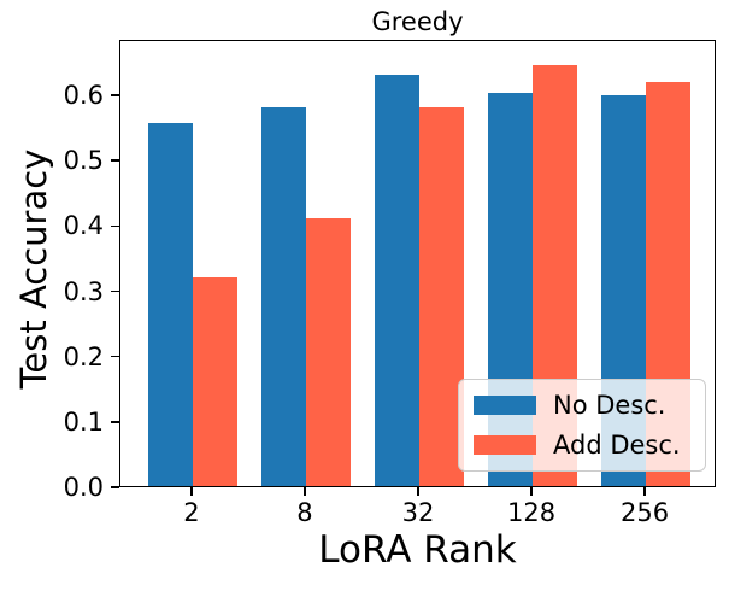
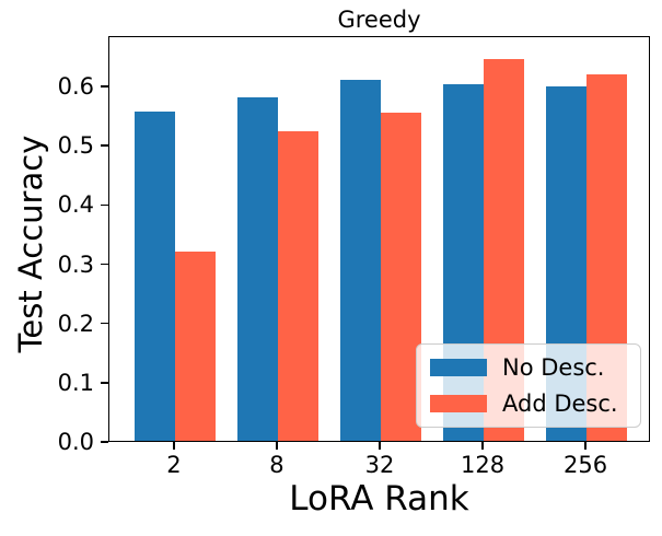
Add Desc./8: 0.41 -> 0.52
No Desc./32: 0.63 -> 0.61
Add Desc./32: 0.58 -> 0.55
